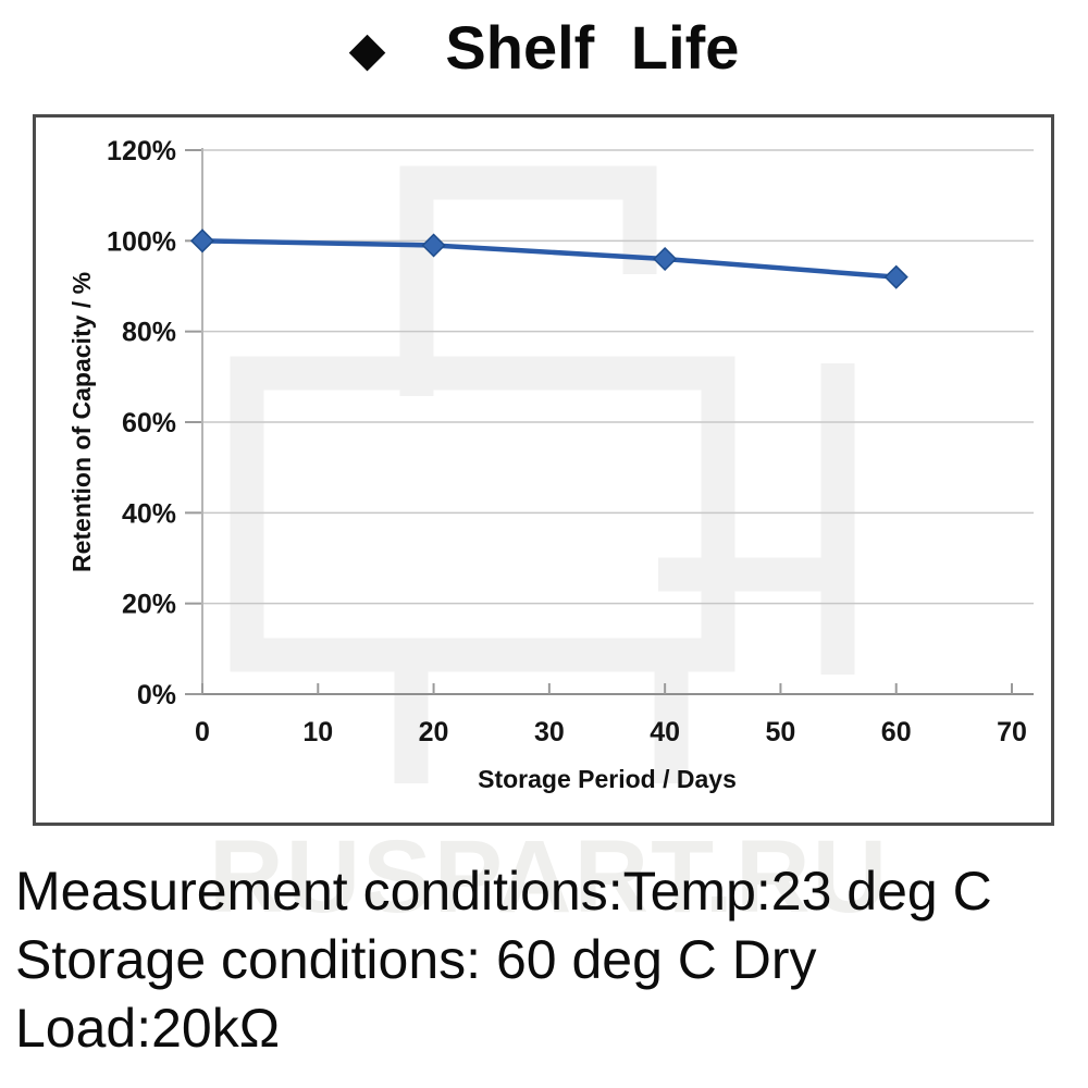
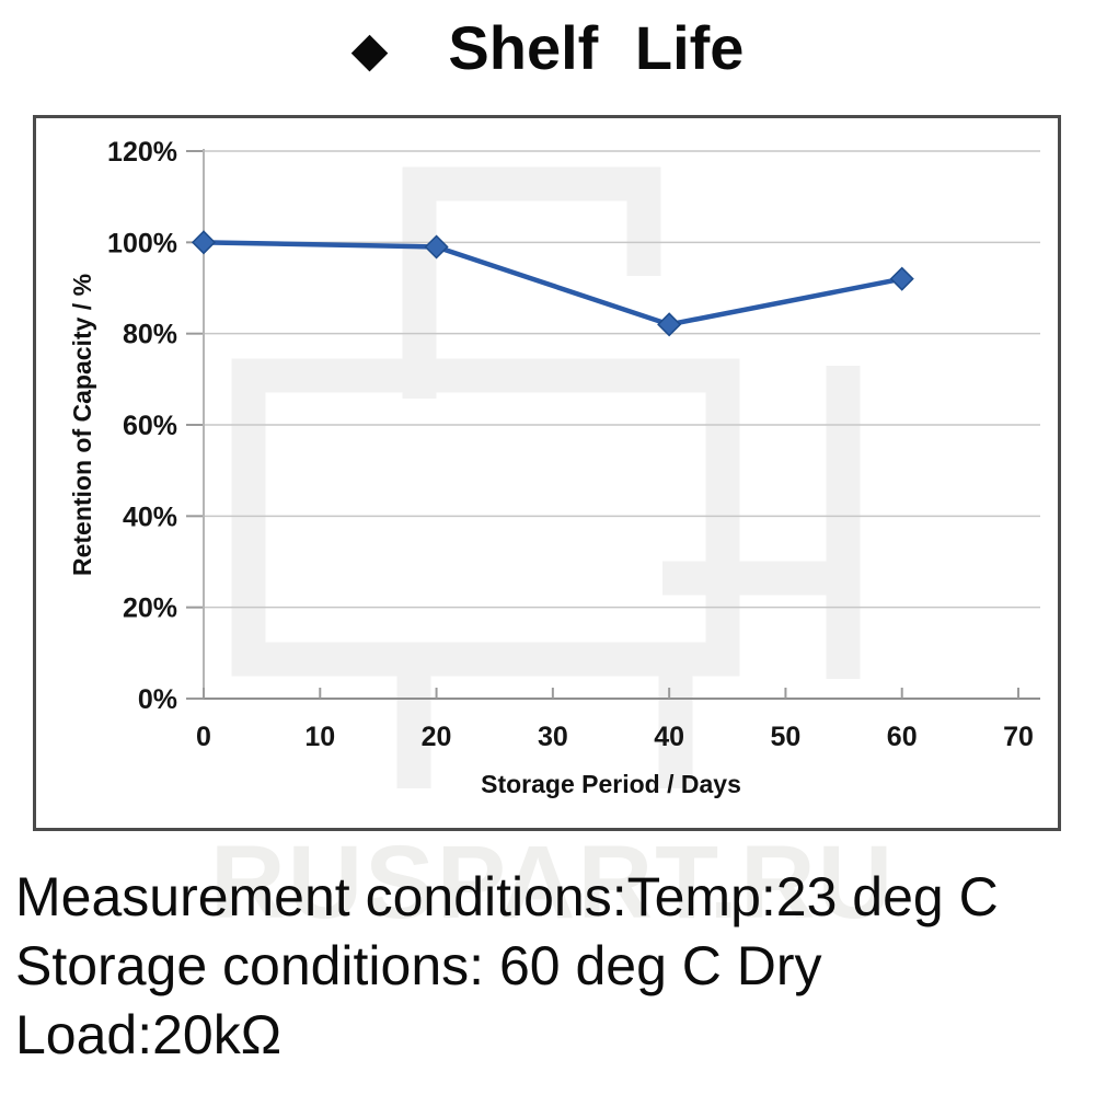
40: 96% -> 82%
